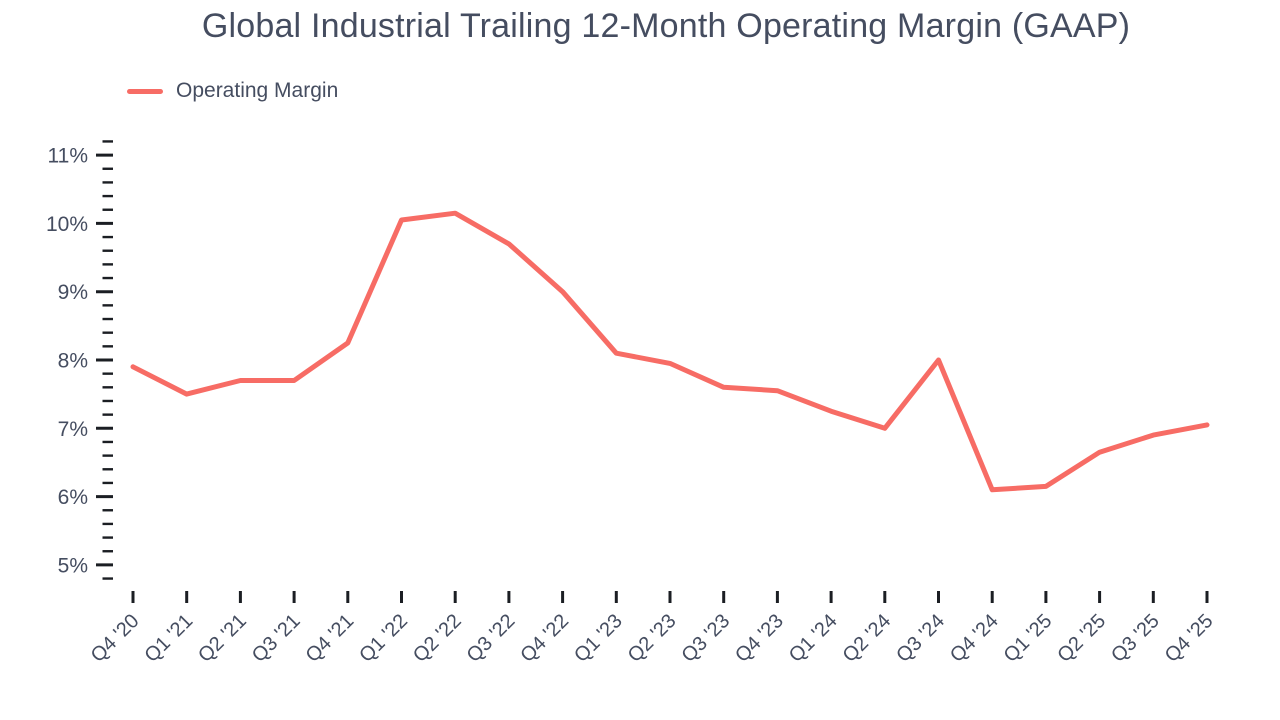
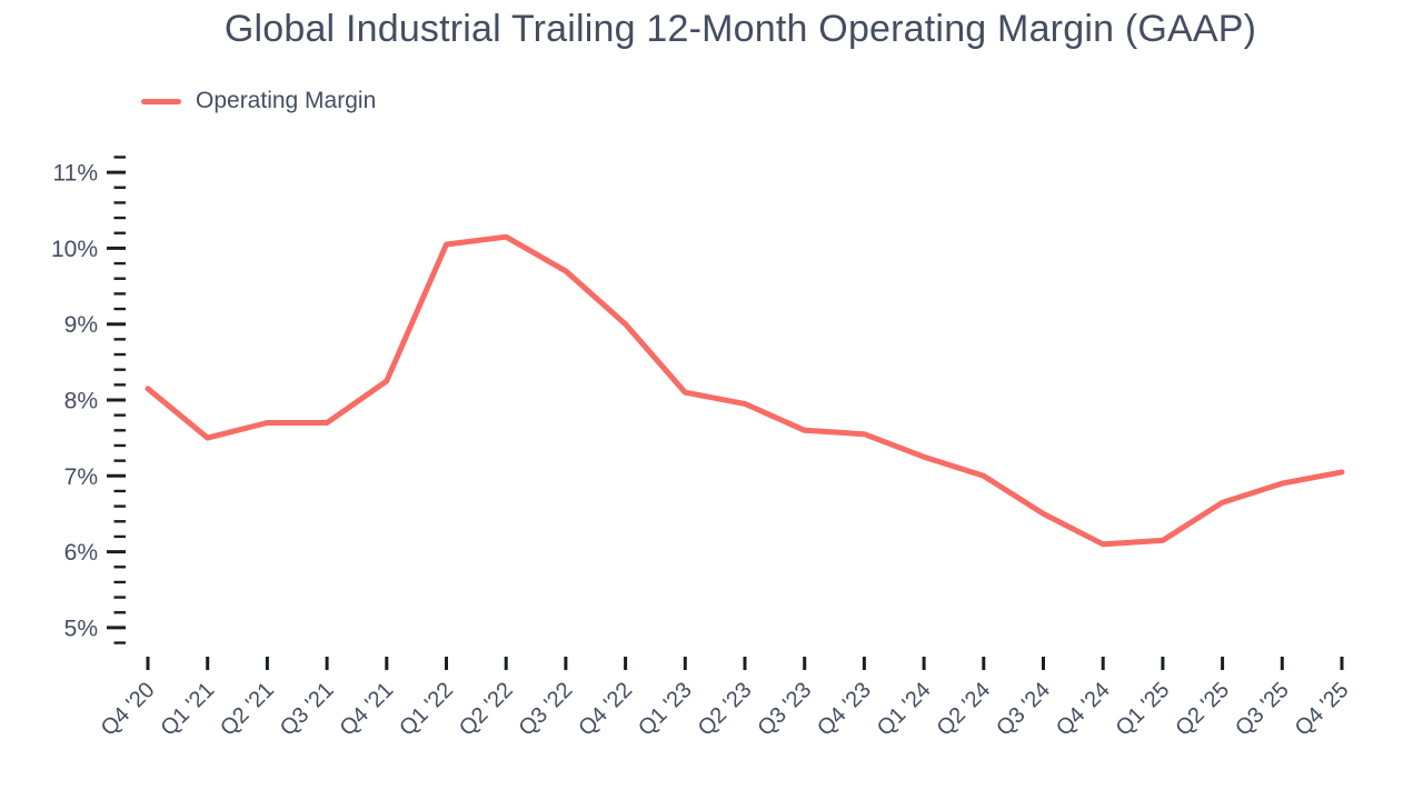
Q4 '20: 7.9% -> 8.2%
Q3 '24: 8.0% -> 6.5%
